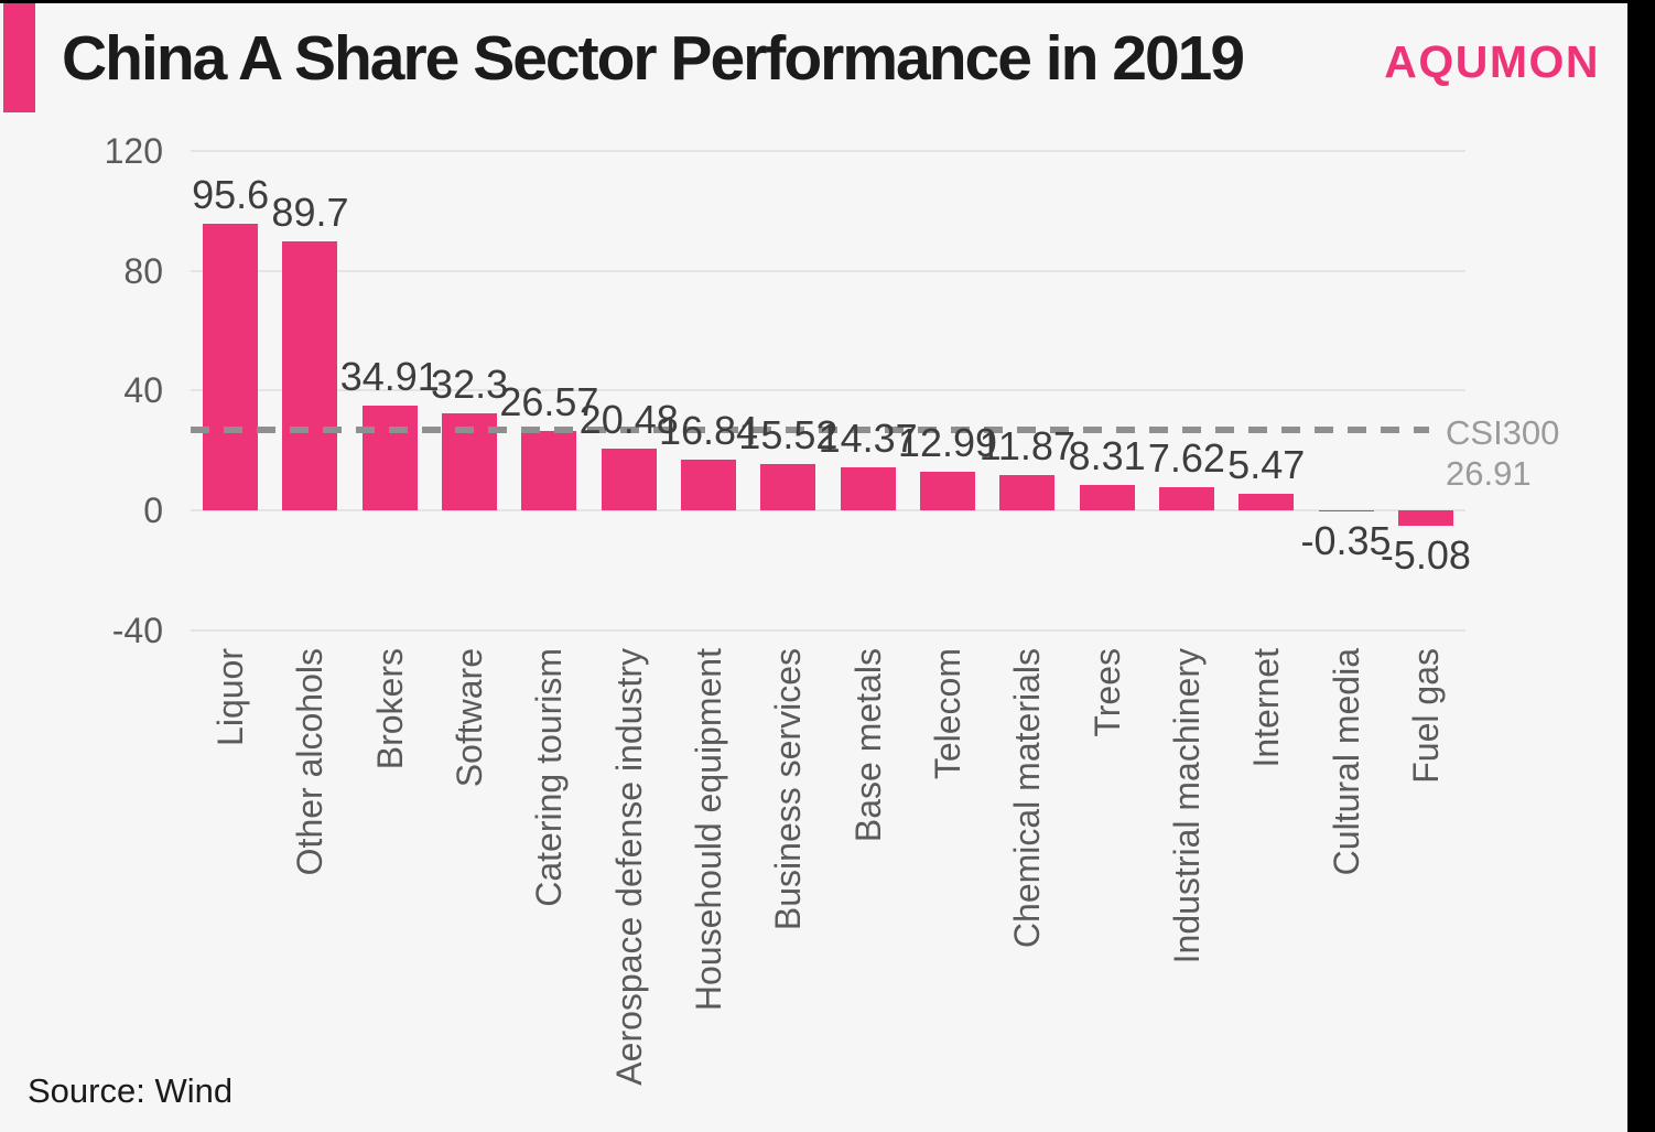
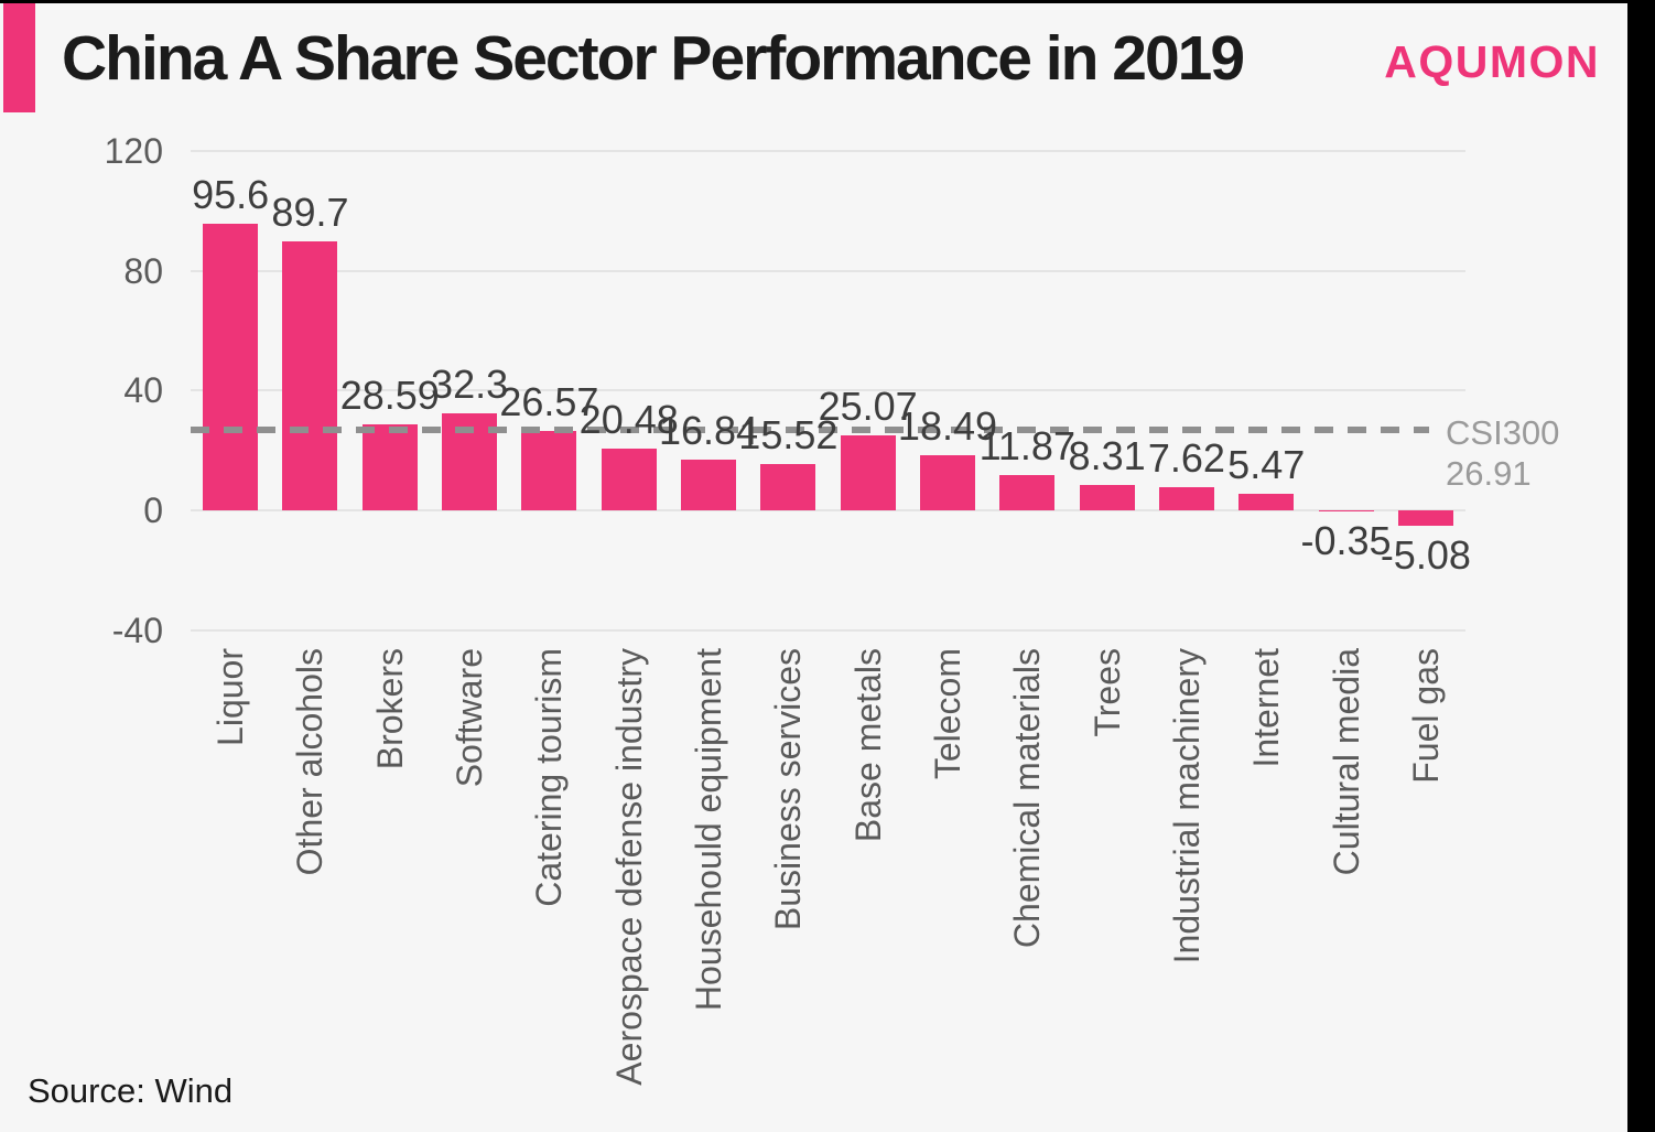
Brokers: 34.91 -> 28.59
Base metals: 14.37 -> 25.07
Telecom: 12.99 -> 18.49
